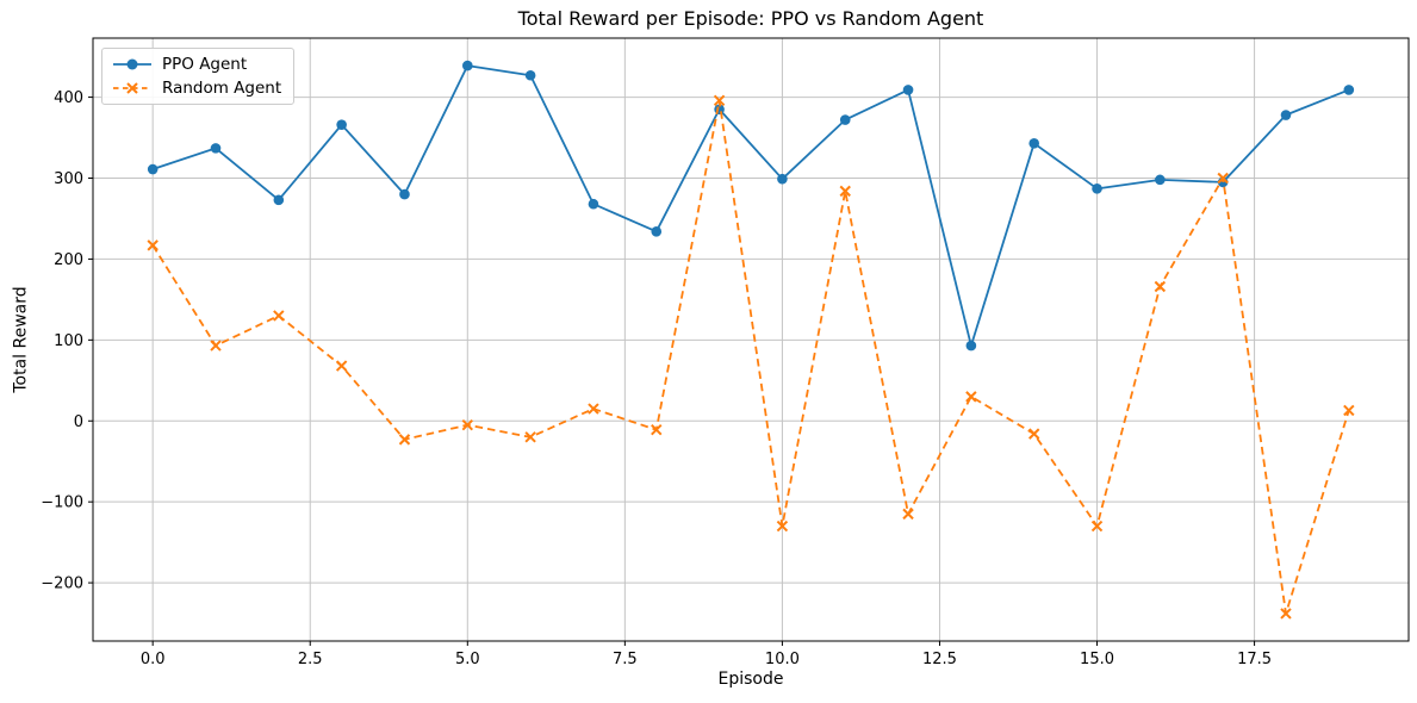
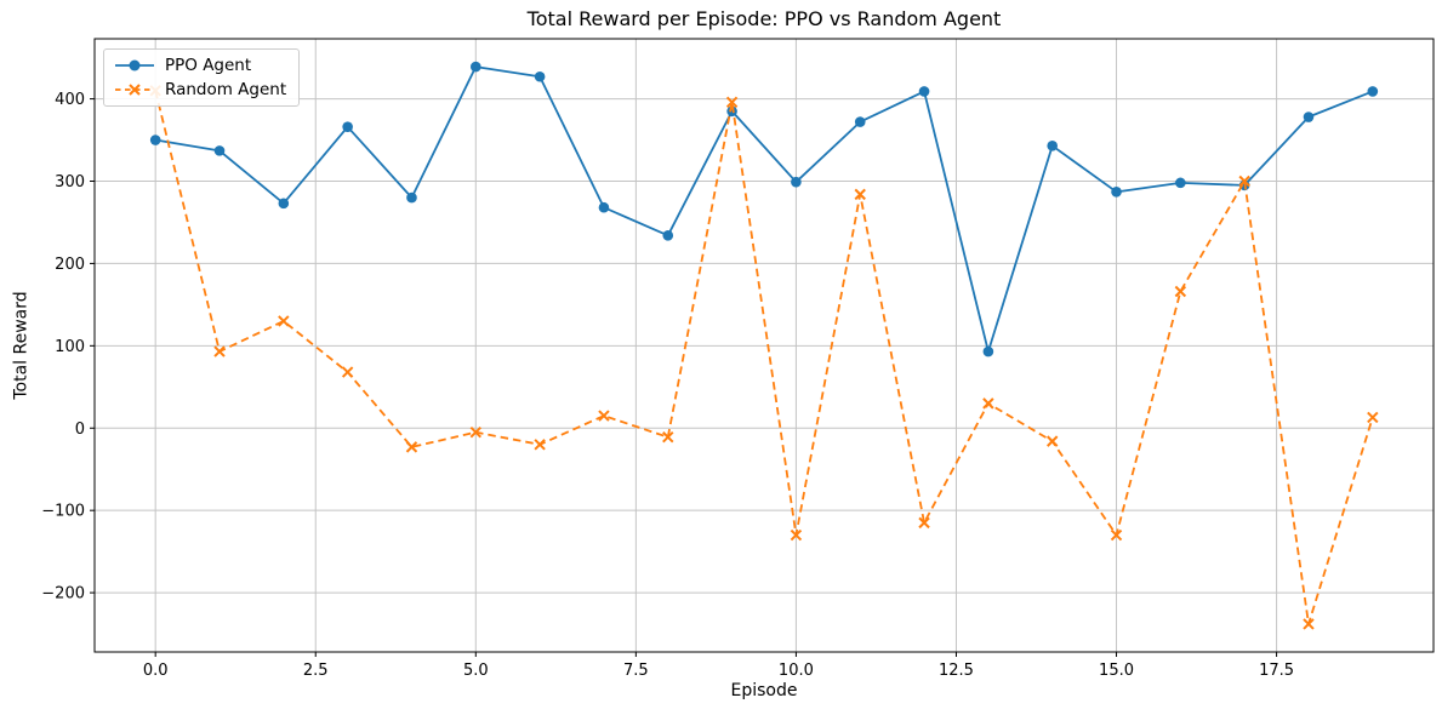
PPO Agent/0: 310 -> 350
Random Agent/0: 220 -> 410
